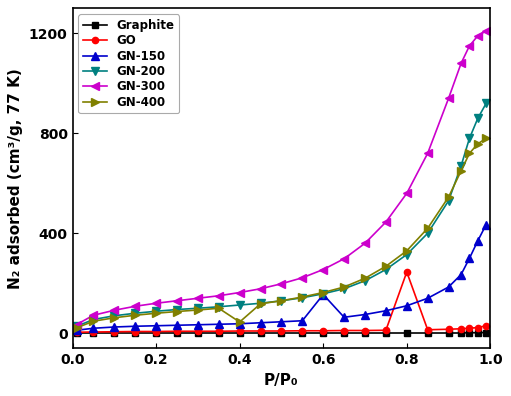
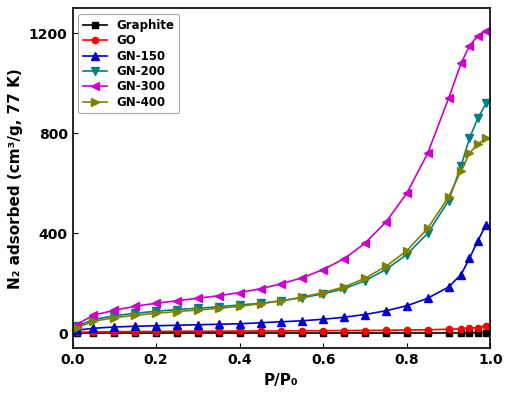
GN-400/0.4: 45 -> 108
GN-150/0.6: 155 -> 56
GO/0.8: 245 -> 13
